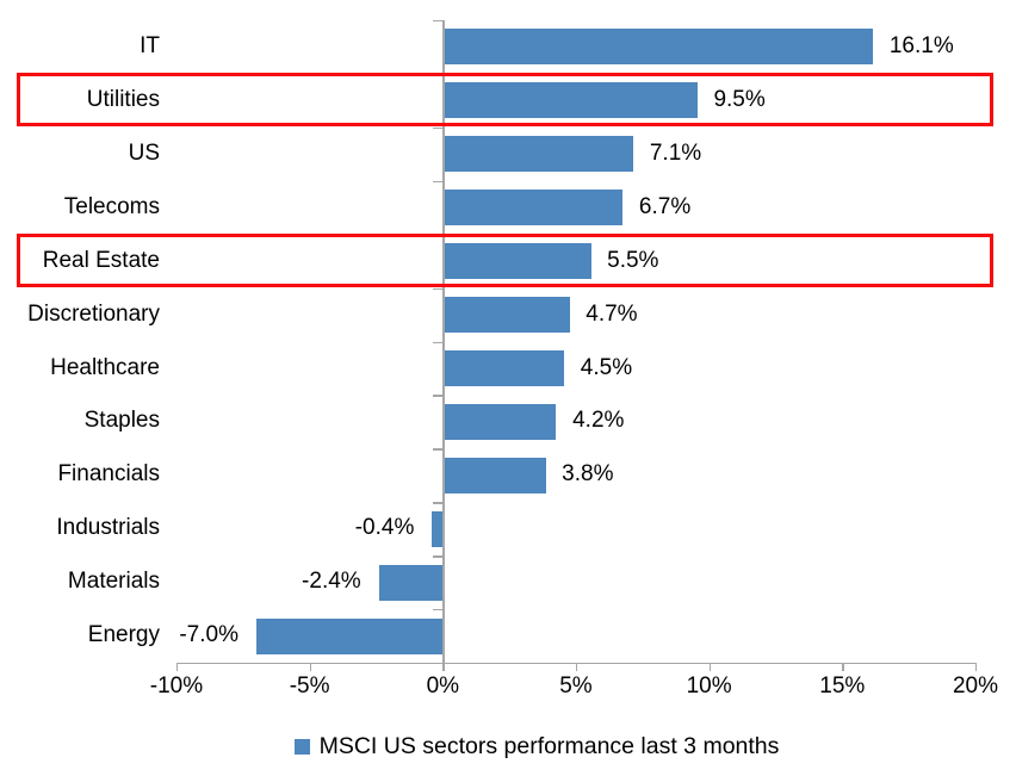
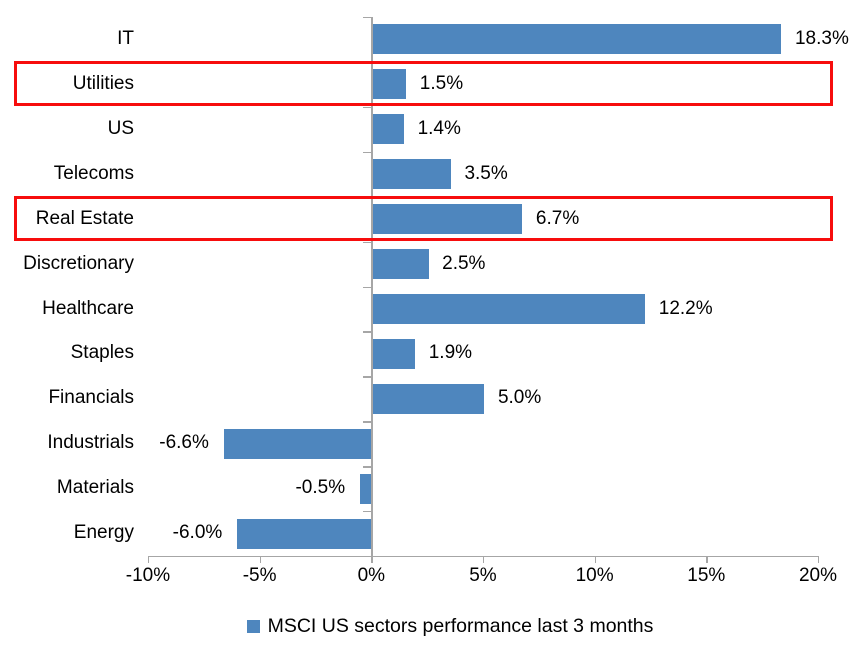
IT: 16.1% -> 18.3%
Utilities: 9.5% -> 1.5%
US: 7.1% -> 1.4%
Telecoms: 6.7% -> 3.5%
Real Estate: 5.5% -> 6.7%
Discretionary: 4.7% -> 2.5%
Healthcare: 4.5% -> 12.2%
Staples: 4.2% -> 1.9%
Financials: 3.8% -> 5.0%
Industrials: -0.4% -> -6.6%
Materials: -2.4% -> -0.5%
Energy: -7.0% -> -6.0%
